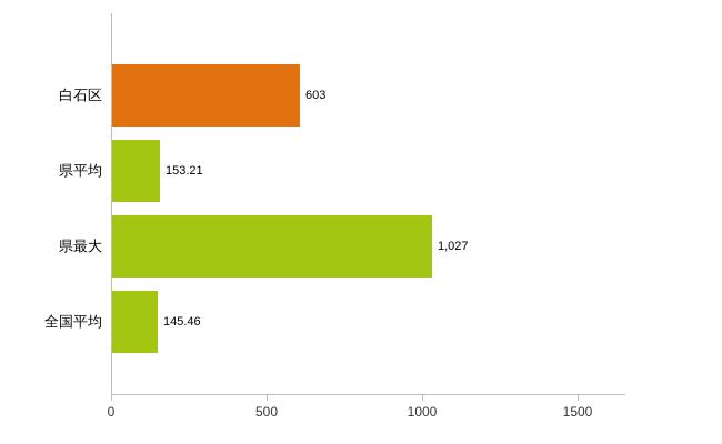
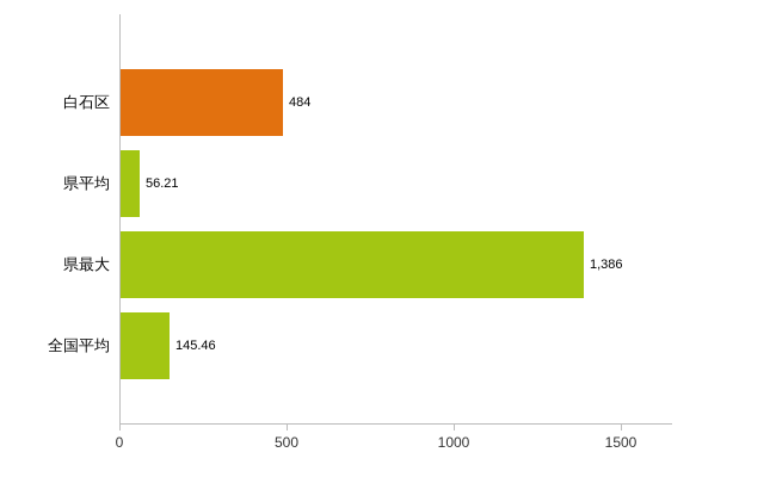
白石区: 603 -> 484
県平均: 153.21 -> 56.21
県最大: 1,027 -> 1,386
